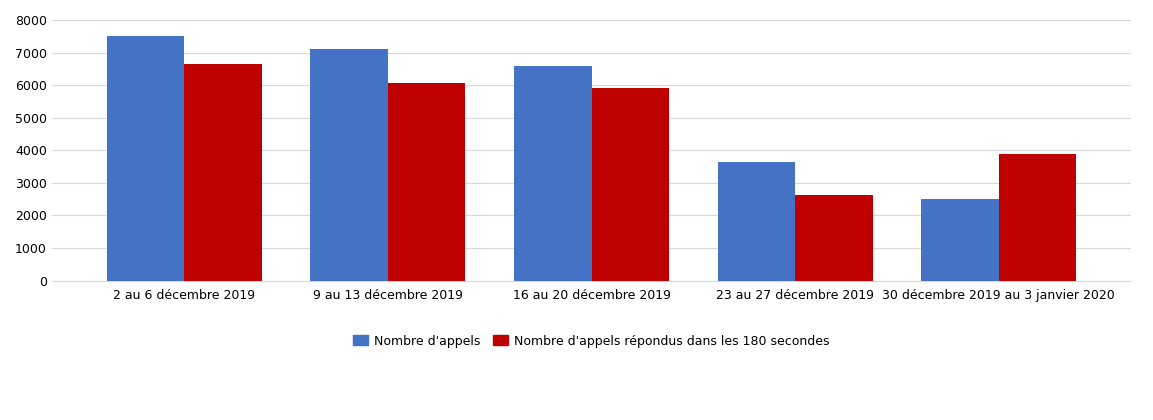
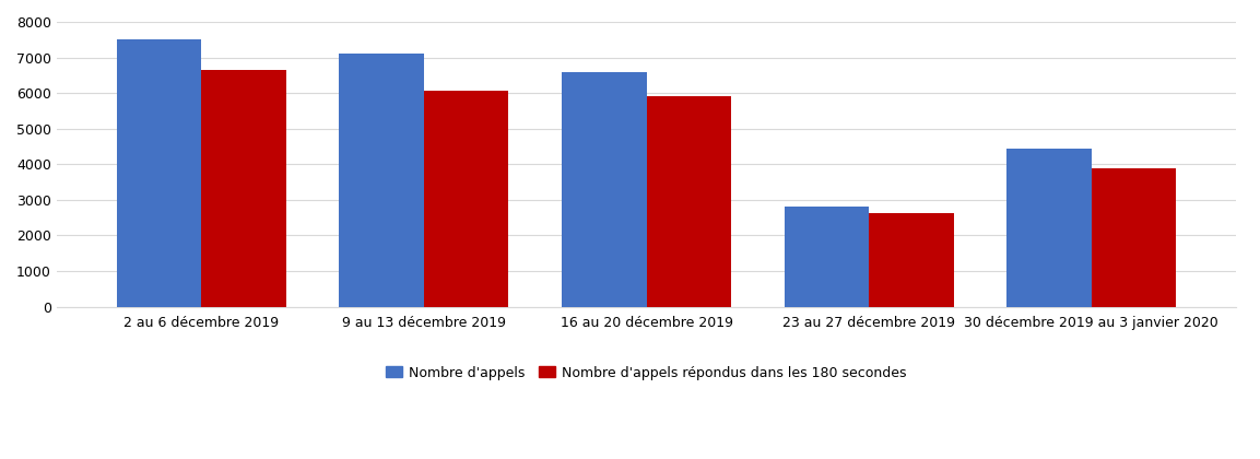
Nombre d'appels/23 au 27 décembre 2019: 3650 -> 2800
Nombre d'appels/30 décembre 2019 au 3 janvier 2020: 2500 -> 4450
